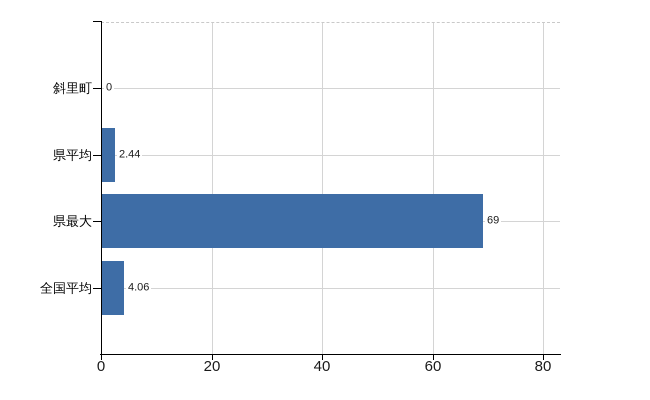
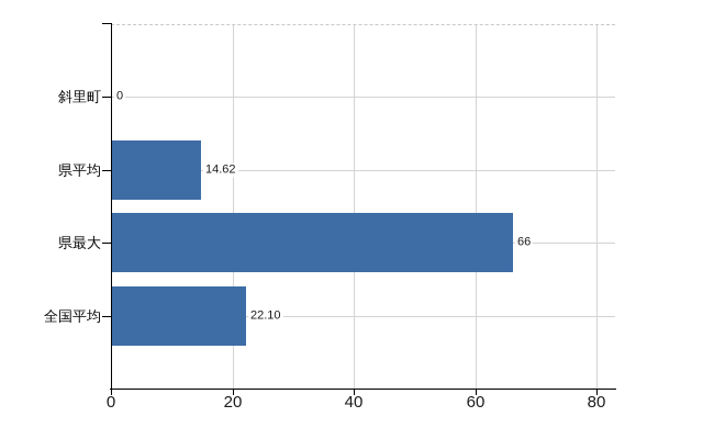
県平均: 2.44 -> 14.62
県最大: 69 -> 66
全国平均: 4.06 -> 22.10
